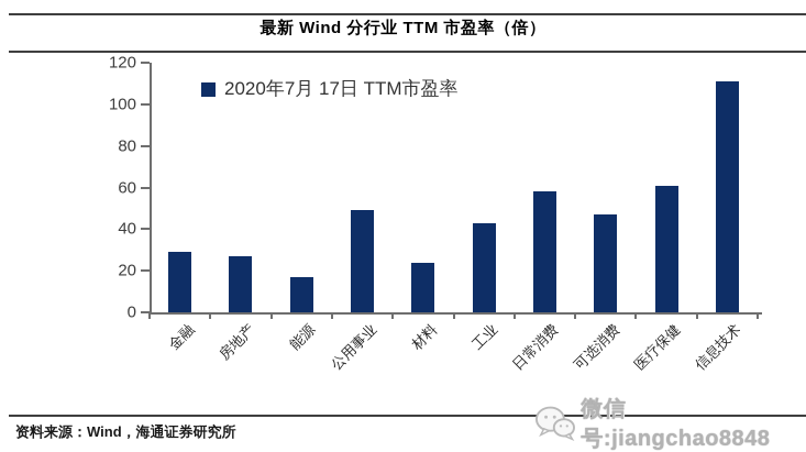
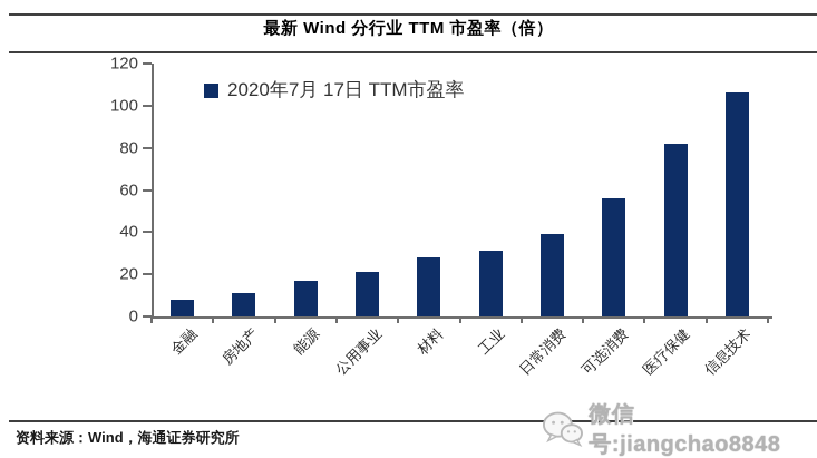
金融: 29 -> 8
房地产: 27 -> 11
公用事业: 49 -> 21
材料: 24 -> 28
工业: 43 -> 31
日常消费: 58 -> 39
可选消费: 47 -> 56
医疗保健: 61 -> 82
信息技术: 111 -> 106
